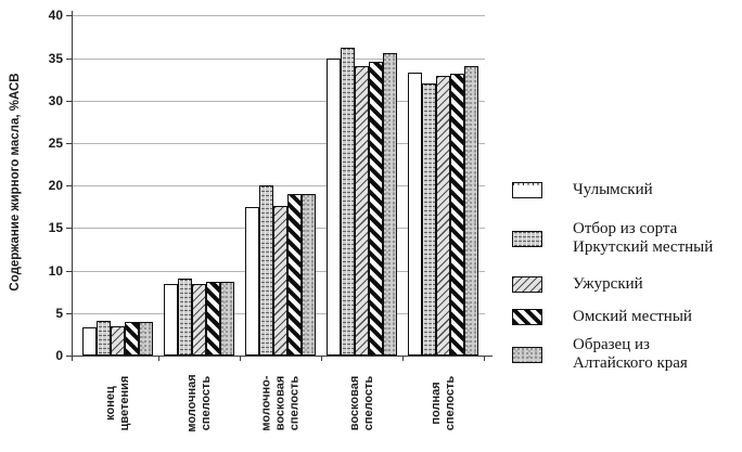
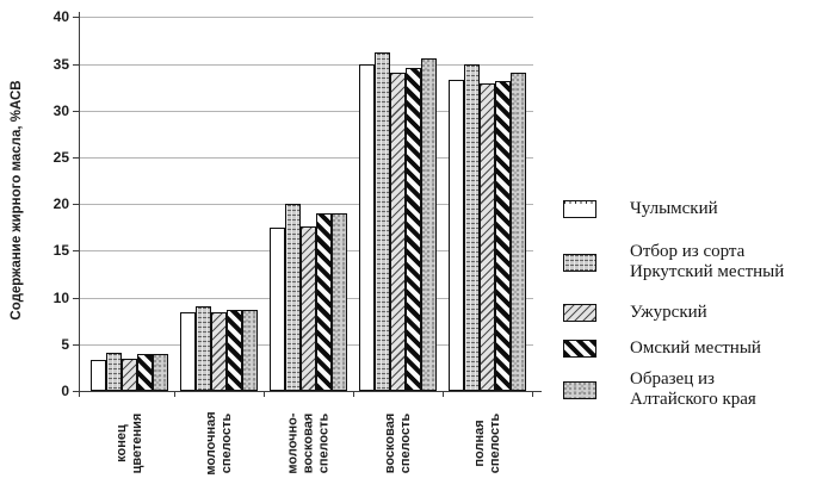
Отбор из сорта Иркутский местный/полная спелость: 32 -> 35
